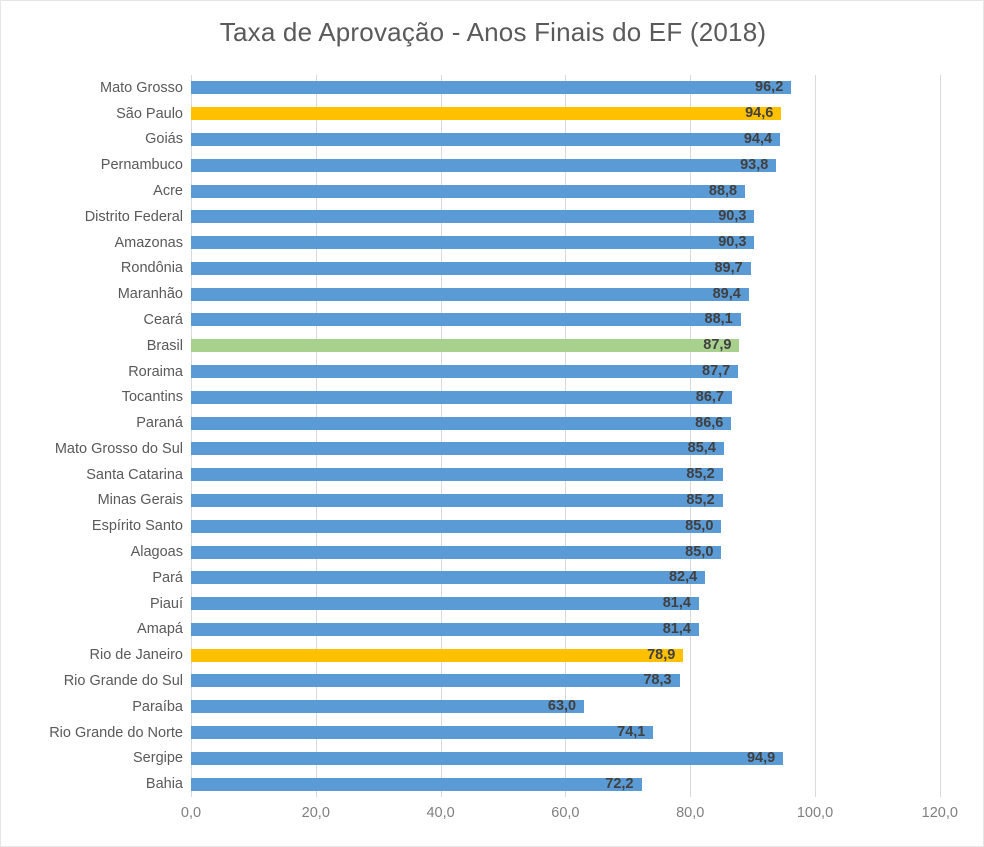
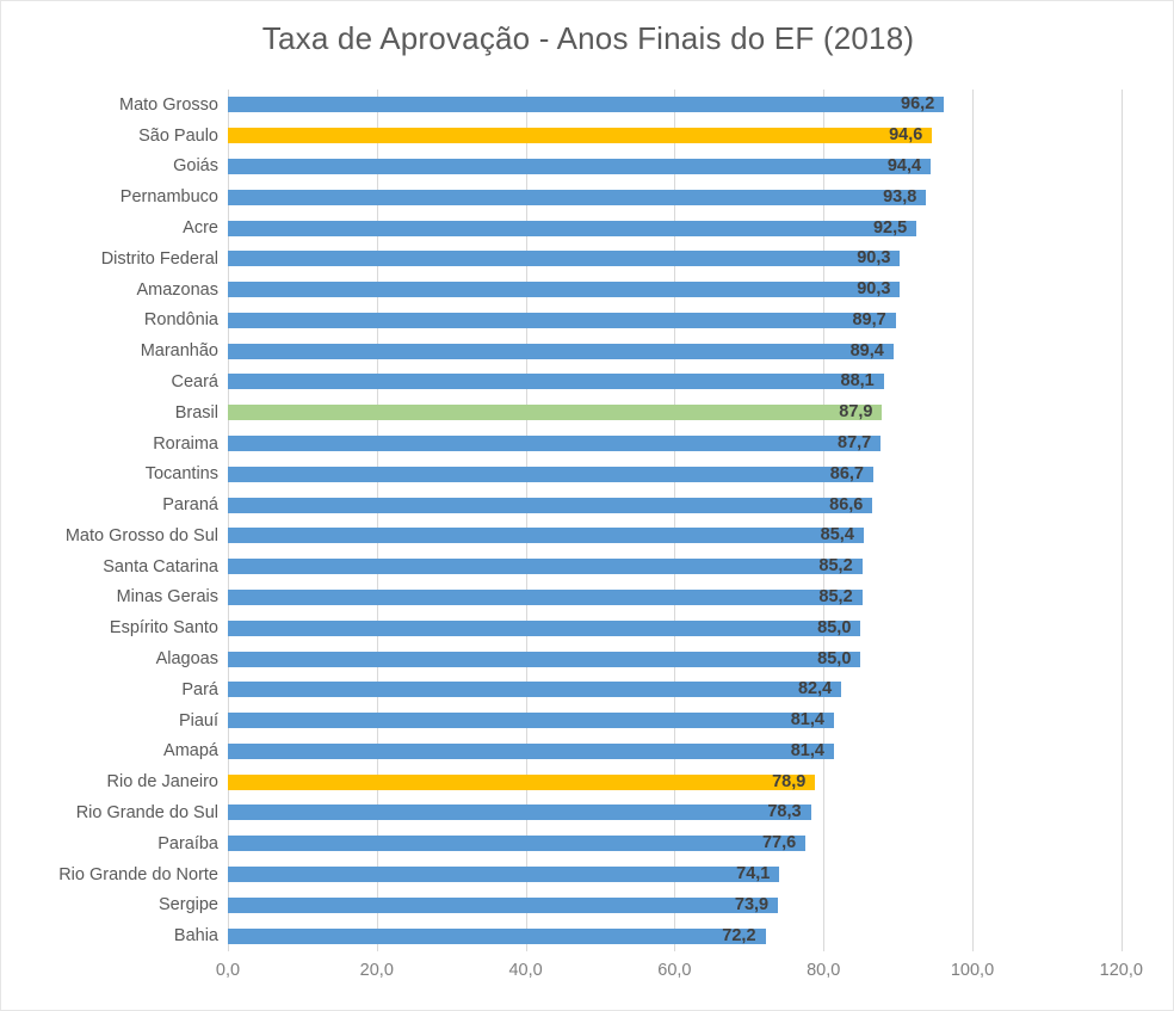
Acre: 88,8 -> 92,5
Paraíba: 63,0 -> 77,6
Sergipe: 94,9 -> 73,9
